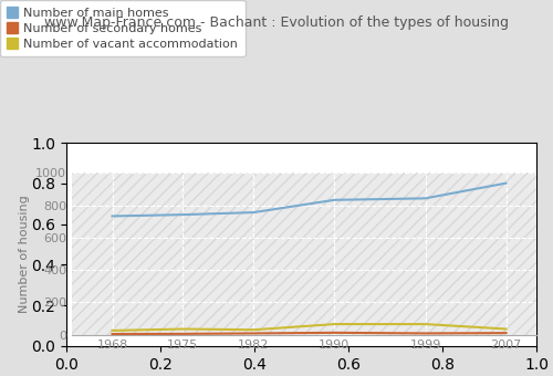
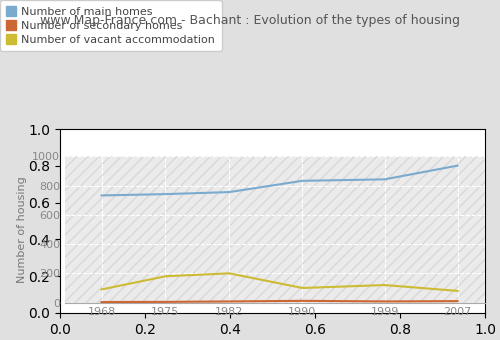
Number of vacant accommodation/1968: 20 -> 90
Number of vacant accommodation/1975: 40 -> 180
Number of vacant accommodation/1982: 30 -> 200
Number of vacant accommodation/1990: 60 -> 100
Number of vacant accommodation/1999: 60 -> 120
Number of vacant accommodation/2007: 40 -> 80
